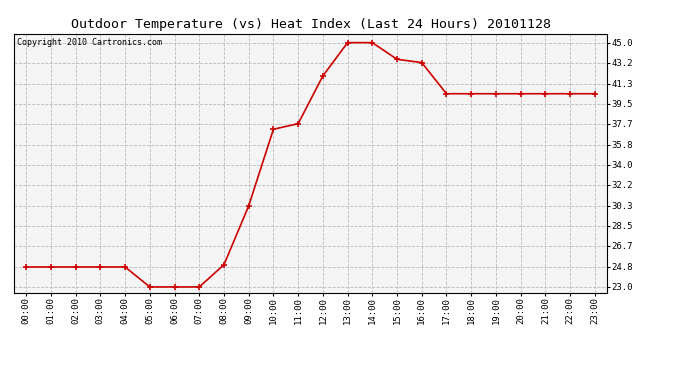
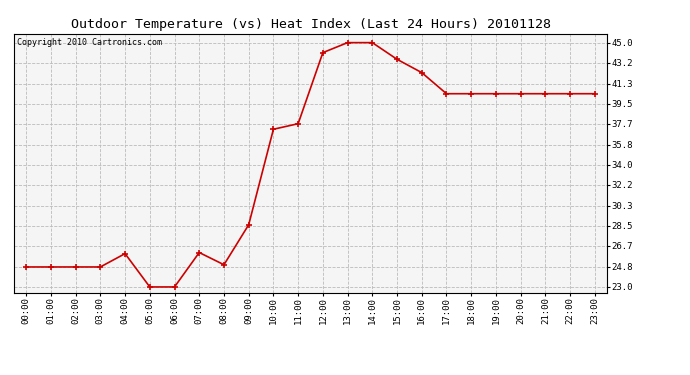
04:00: 24.8 -> 26.0
07:00: 23.0 -> 26.1
09:00: 30.3 -> 28.6
12:00: 42.0 -> 44.1
16:00: 43.2 -> 42.3
